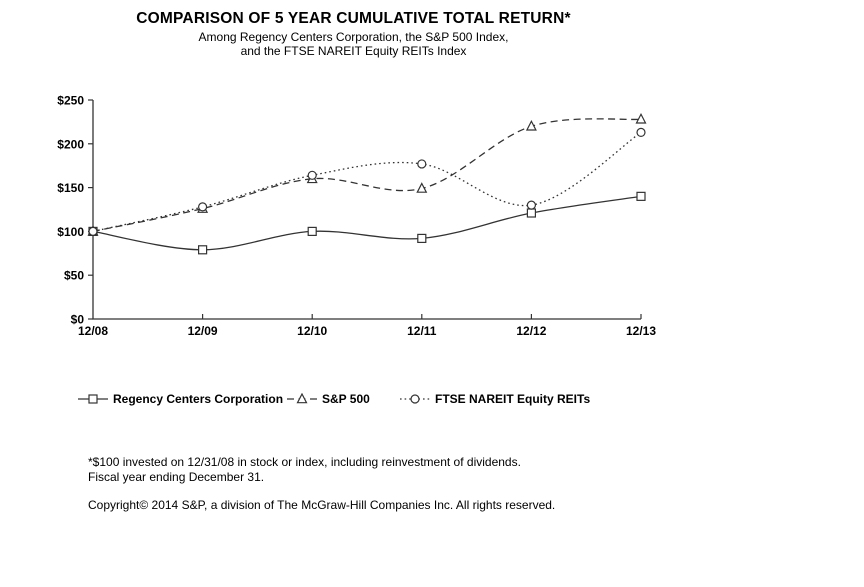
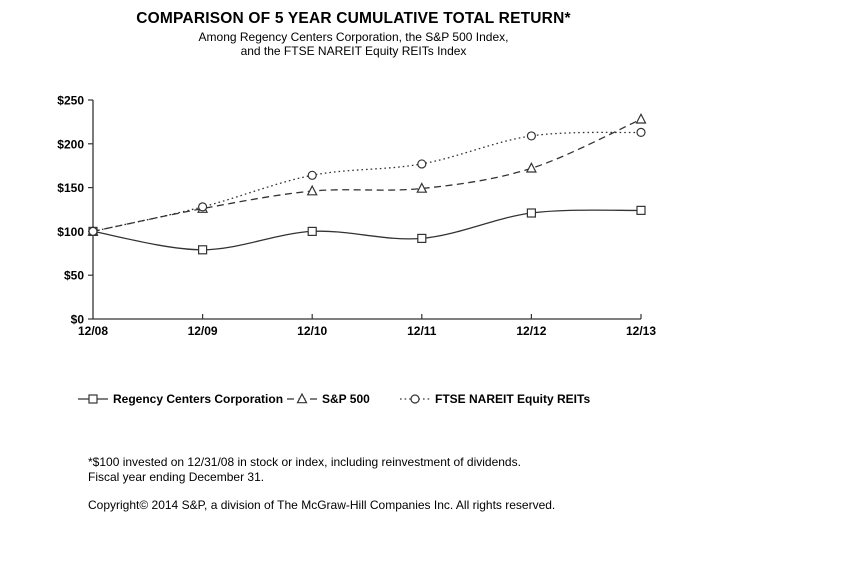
S&P 500/12/10: $160 -> $150
S&P 500/12/12: $220 -> $170
FTSE NAREIT Equity REITs/12/12: $130 -> $210
Regency Centers Corporation/12/13: $140 -> $120
